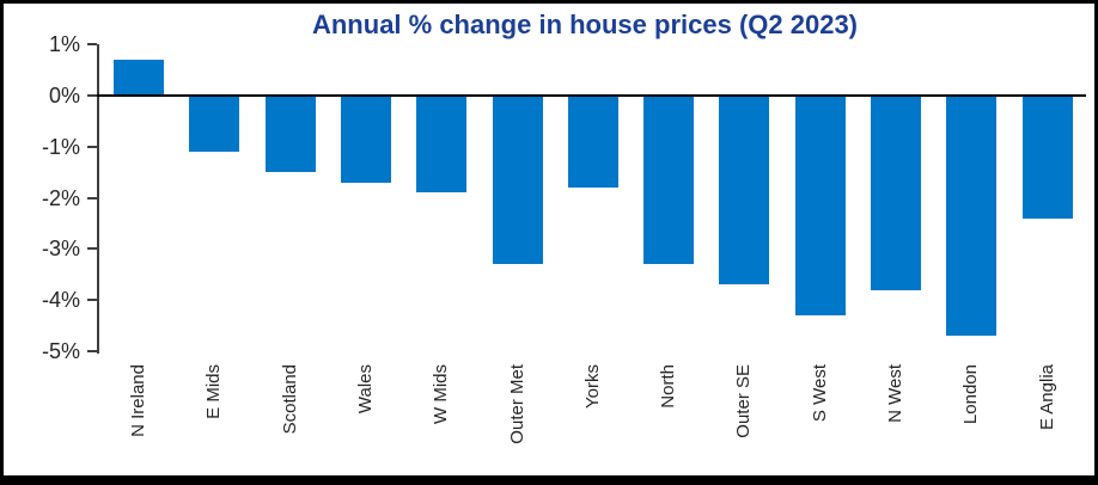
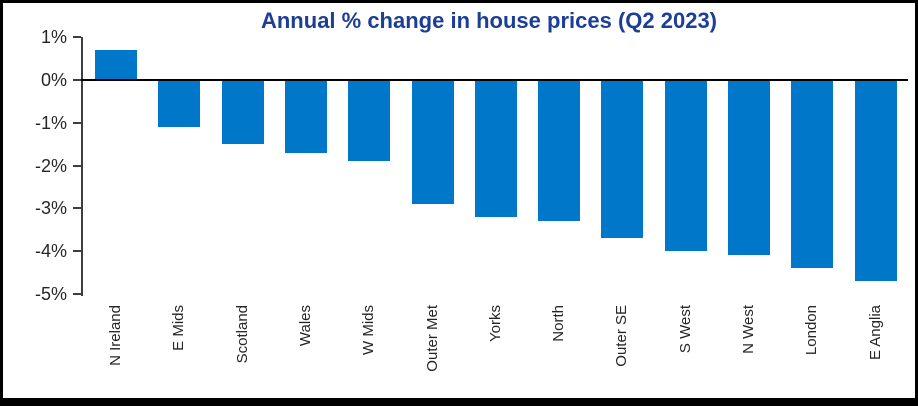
Outer Met: -3.3% -> -2.9%
Yorks: -1.8% -> -3.2%
S West: -4.3% -> -4.0%
N West: -3.8% -> -4.1%
London: -4.7% -> -4.4%
E Anglia: -2.4% -> -4.7%
